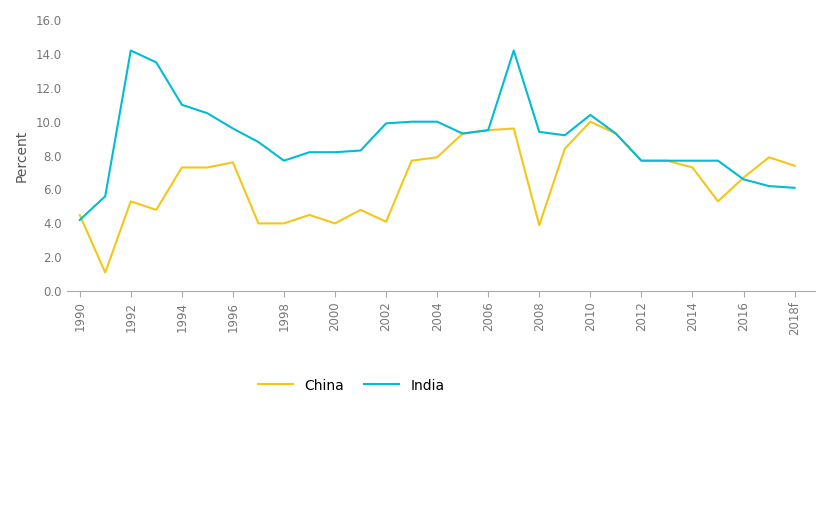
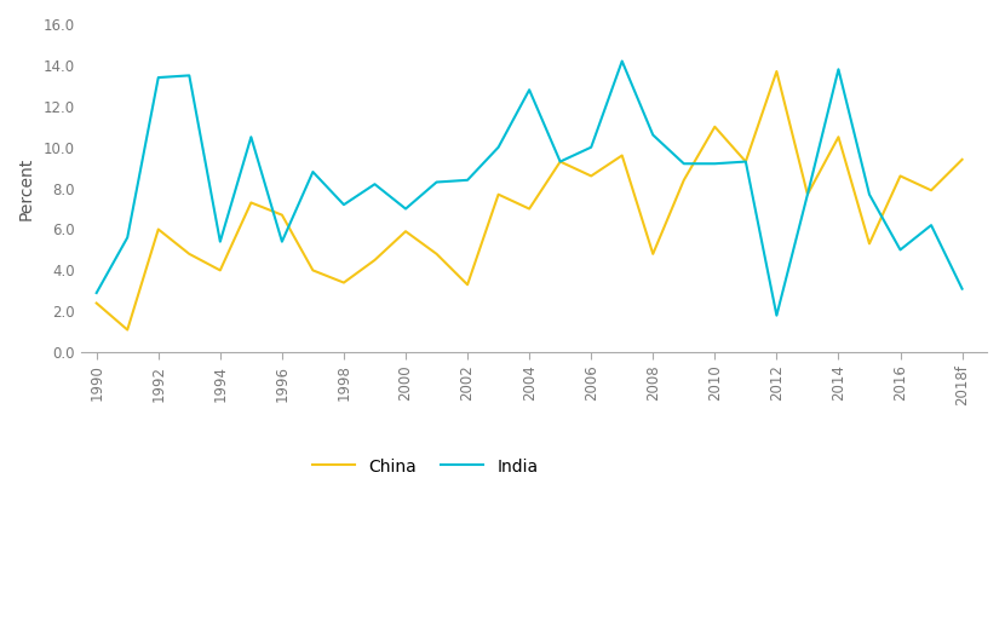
China/1990: 4.5 -> 2.4
India/1990: 4.2 -> 2.9
China/1992: 5.3 -> 6.0
India/1992: 14.2 -> 13.4
China/1994: 7.3 -> 4.0
India/1994: 11.0 -> 5.4
China/1996: 7.6 -> 6.7
India/1996: 9.6 -> 5.4
China/1998: 4.0 -> 3.4
India/1998: 7.7 -> 7.2
China/2000: 4.0 -> 5.9
India/2000: 8.2 -> 7.0
China/2002: 4.1 -> 3.3
India/2002: 9.9 -> 8.4
China/2004: 7.9 -> 7.0
India/2004: 10.0 -> 12.8
China/2006: 9.5 -> 8.6
India/2006: 9.5 -> 10.0
China/2008: 3.9 -> 4.8
India/2008: 9.4 -> 10.6
China/2010: 10.0 -> 11.0
India/2010: 10.4 -> 9.2
China/2012: 7.7 -> 13.7
India/2012: 7.7 -> 1.8
China/2014: 7.3 -> 10.5
India/2014: 7.7 -> 13.8
China/2016: 6.7 -> 8.6
India/2016: 6.6 -> 5.0
China/2018f: 7.4 -> 9.4
India/2018f: 6.1 -> 3.1
